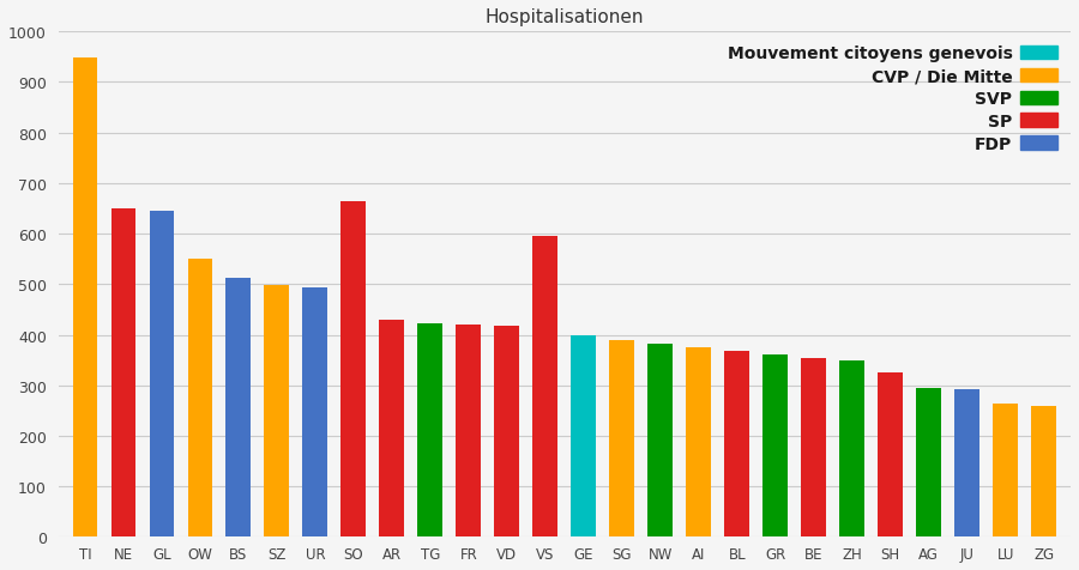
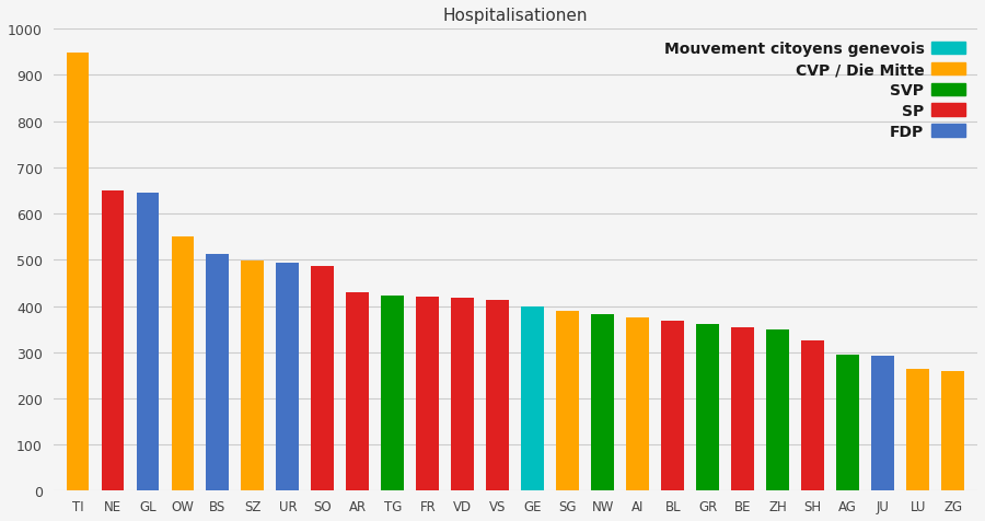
SO: 665 -> 487
VS: 595 -> 412
